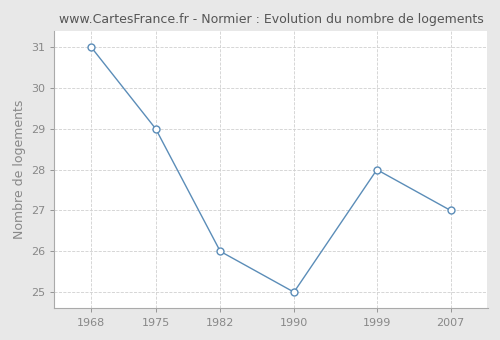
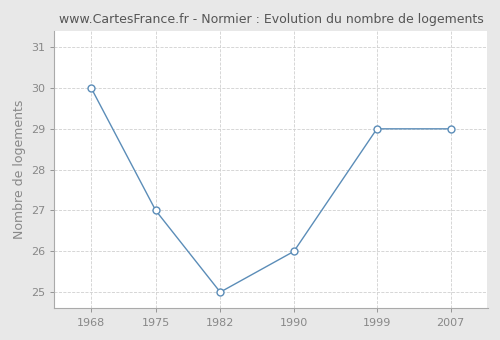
1968: 31 -> 30
1975: 29 -> 27
1982: 26 -> 25
1990: 25 -> 26
1999: 28 -> 29
2007: 27 -> 29
